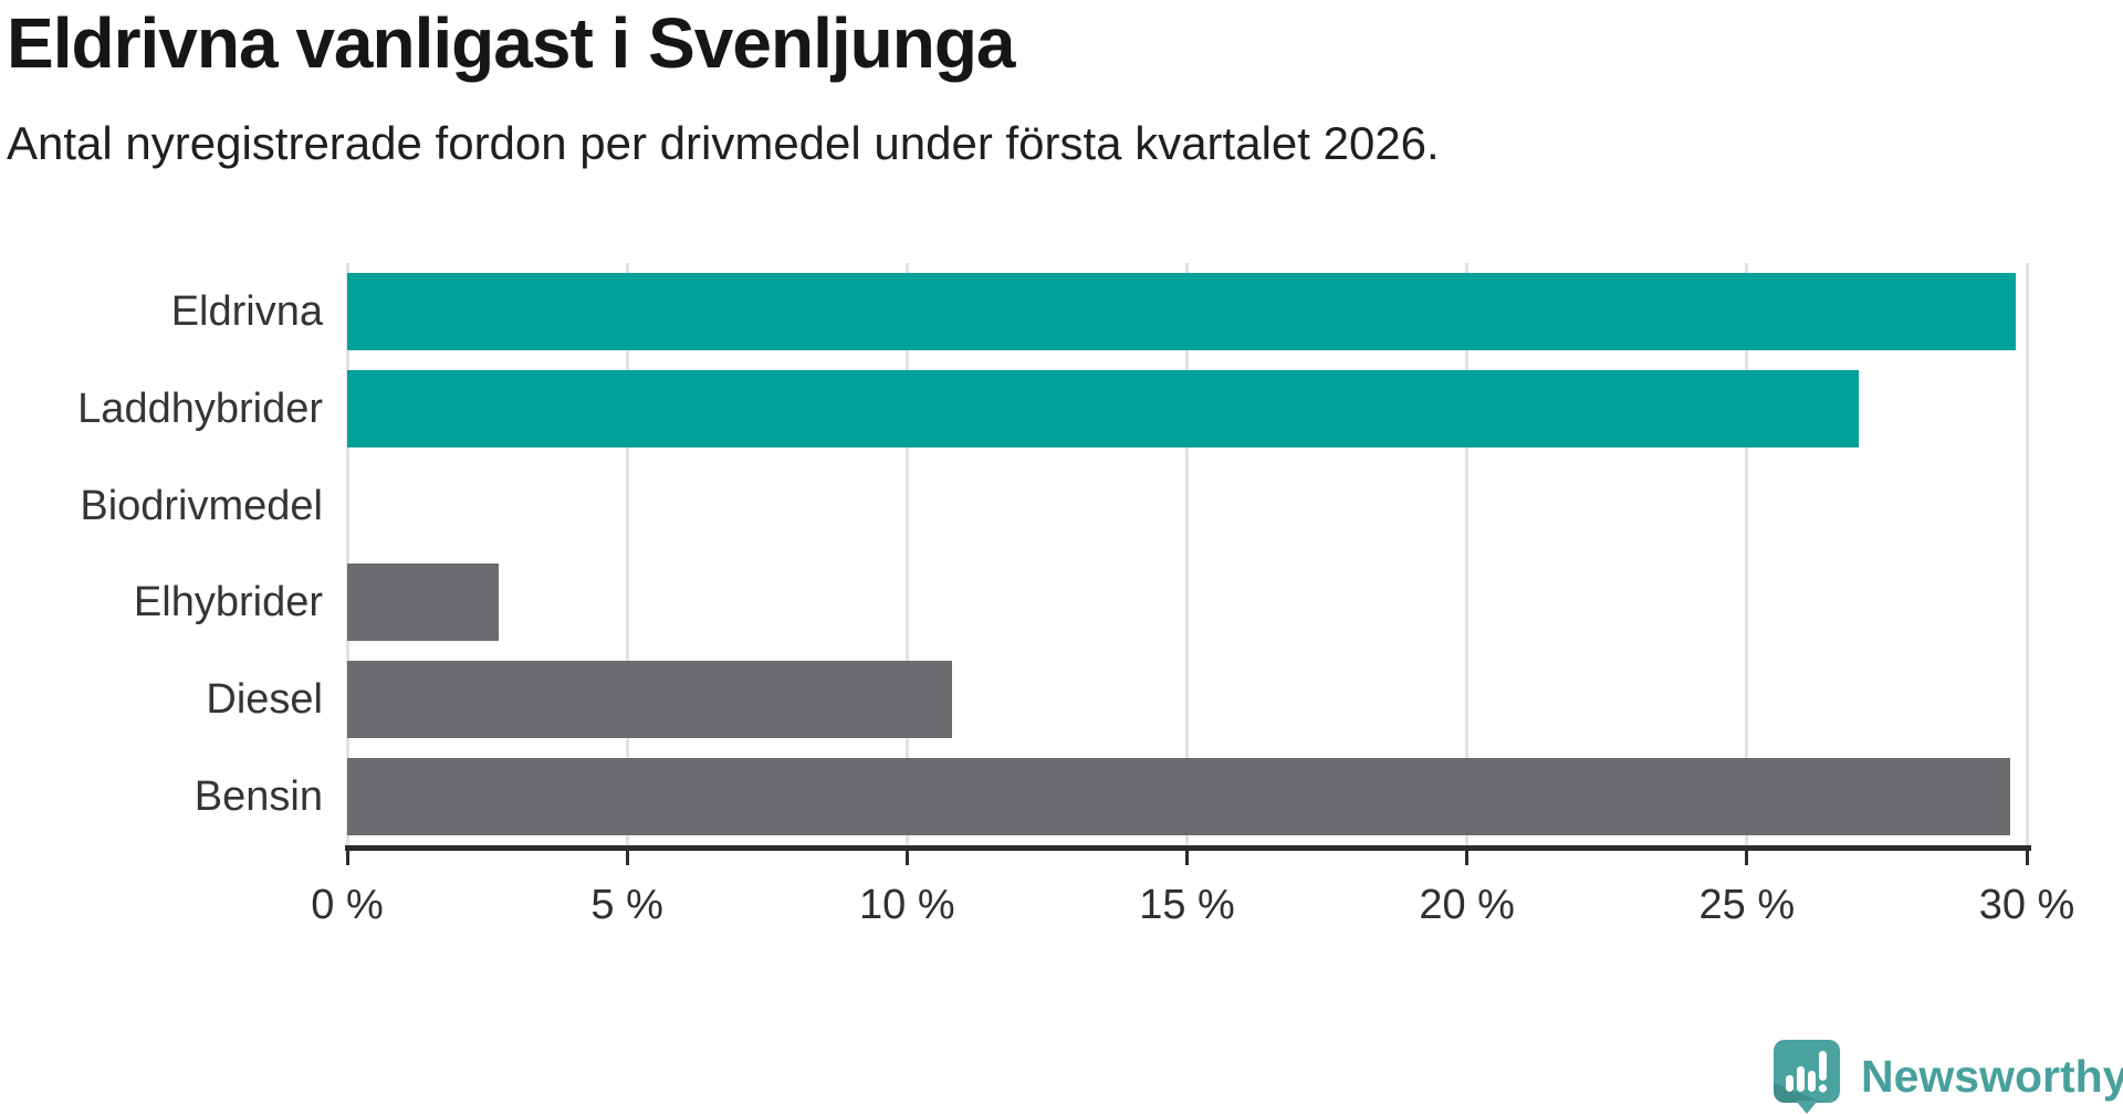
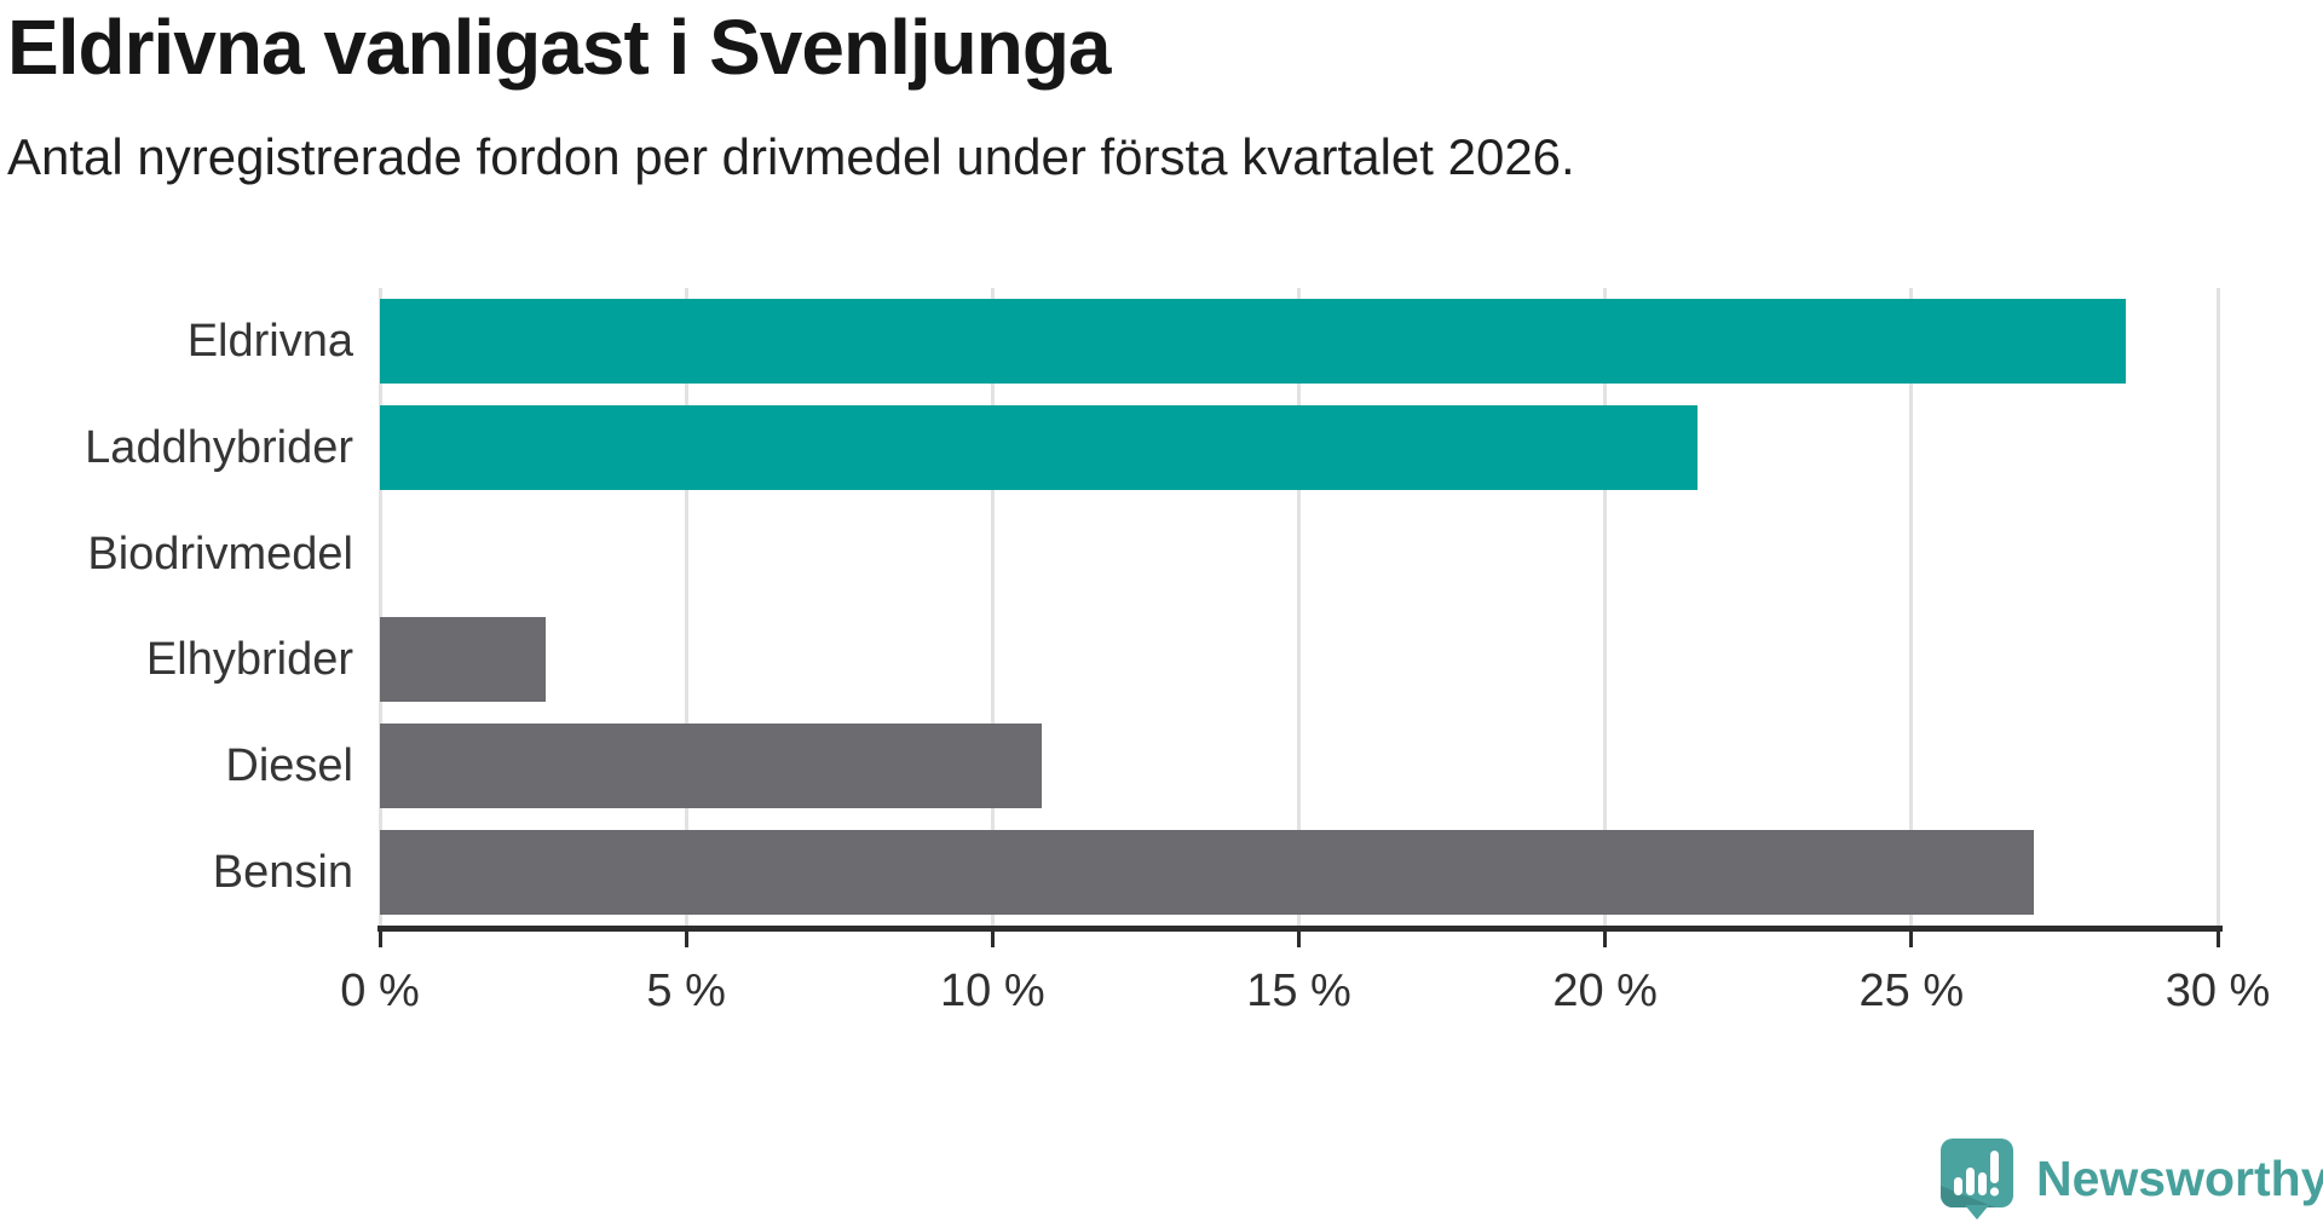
Eldrivna: 29.8% -> 28.5%
Laddhybrider: 27.0% -> 21.5%
Bensin: 29.7% -> 27.0%
